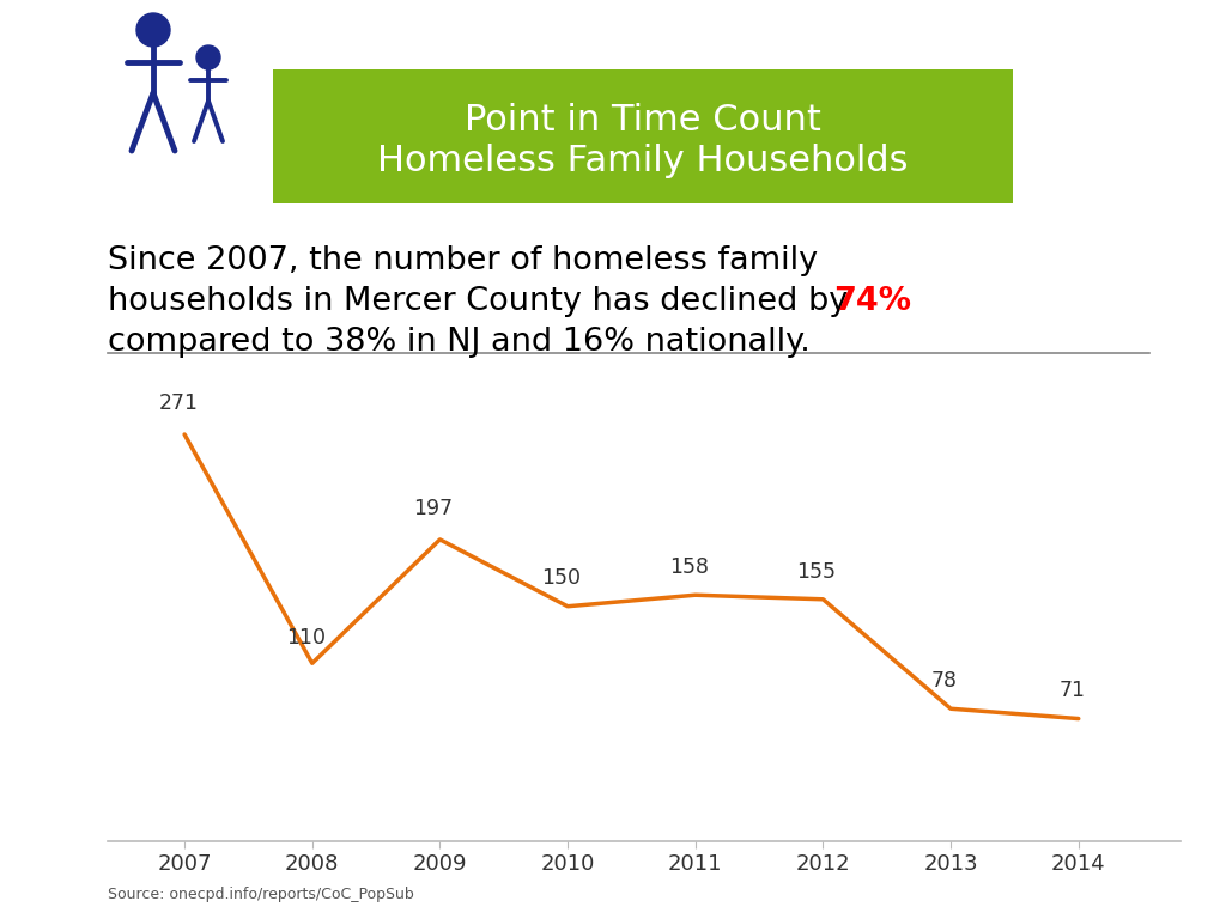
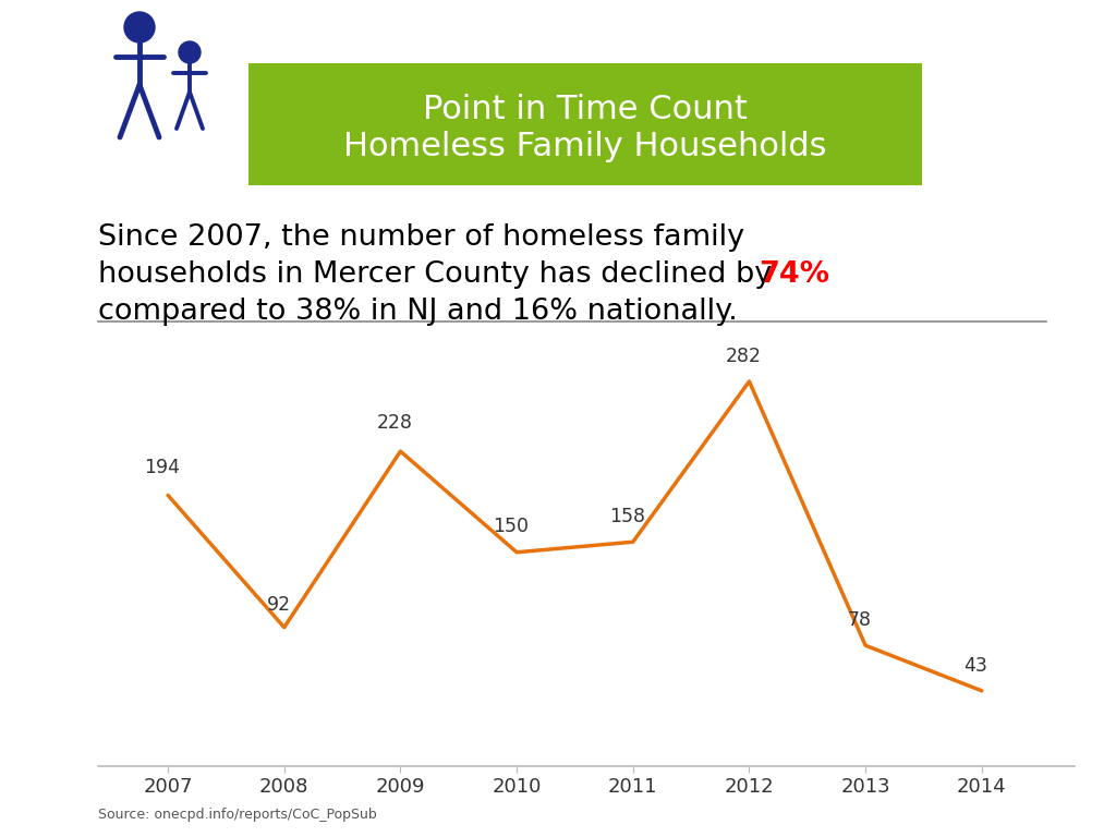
2007: 271 -> 194
2008: 110 -> 92
2009: 197 -> 228
2012: 155 -> 282
2014: 71 -> 43
